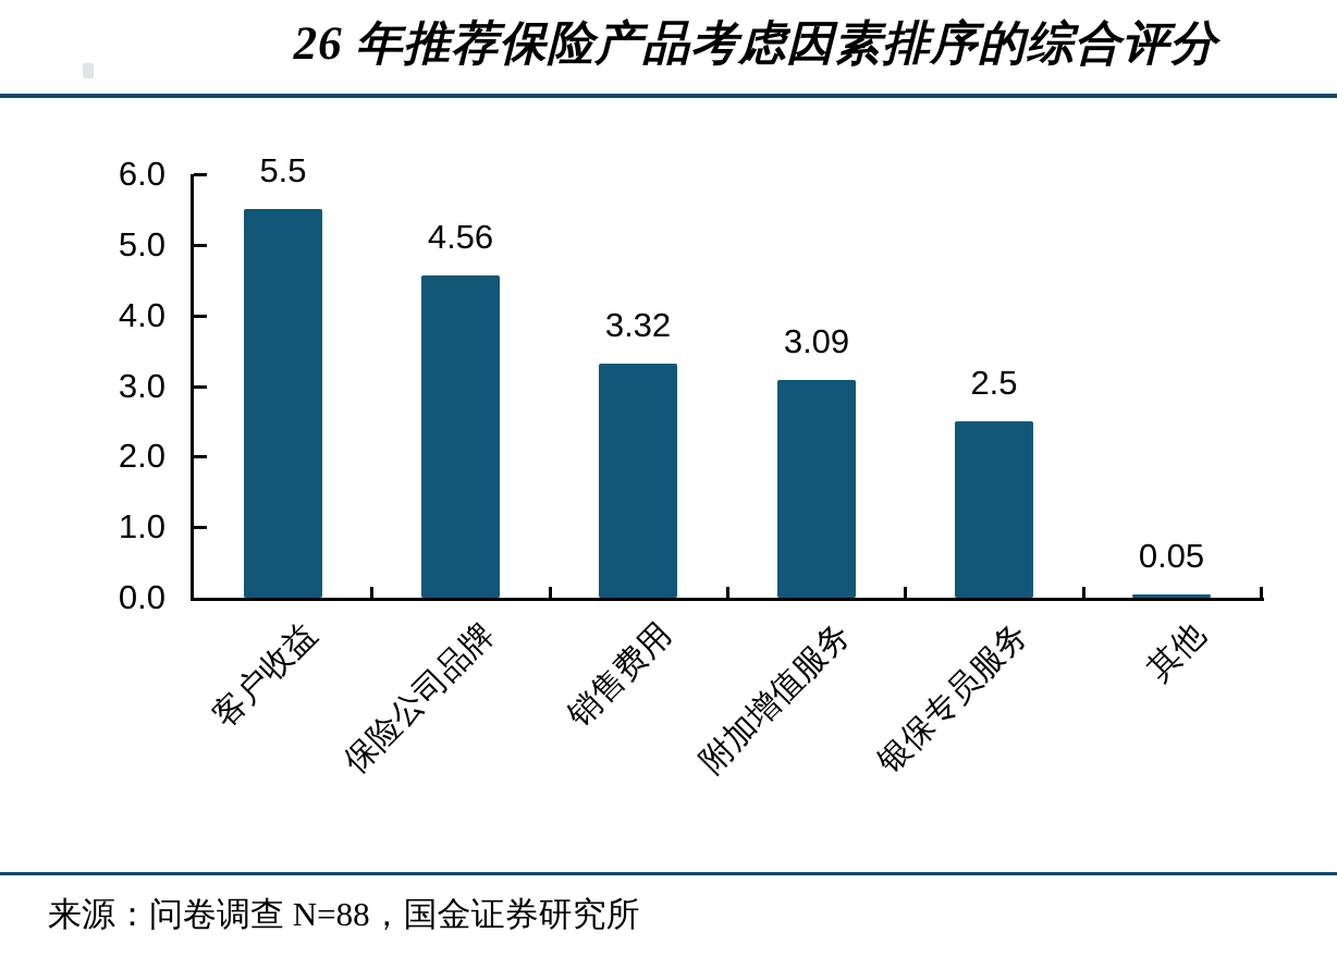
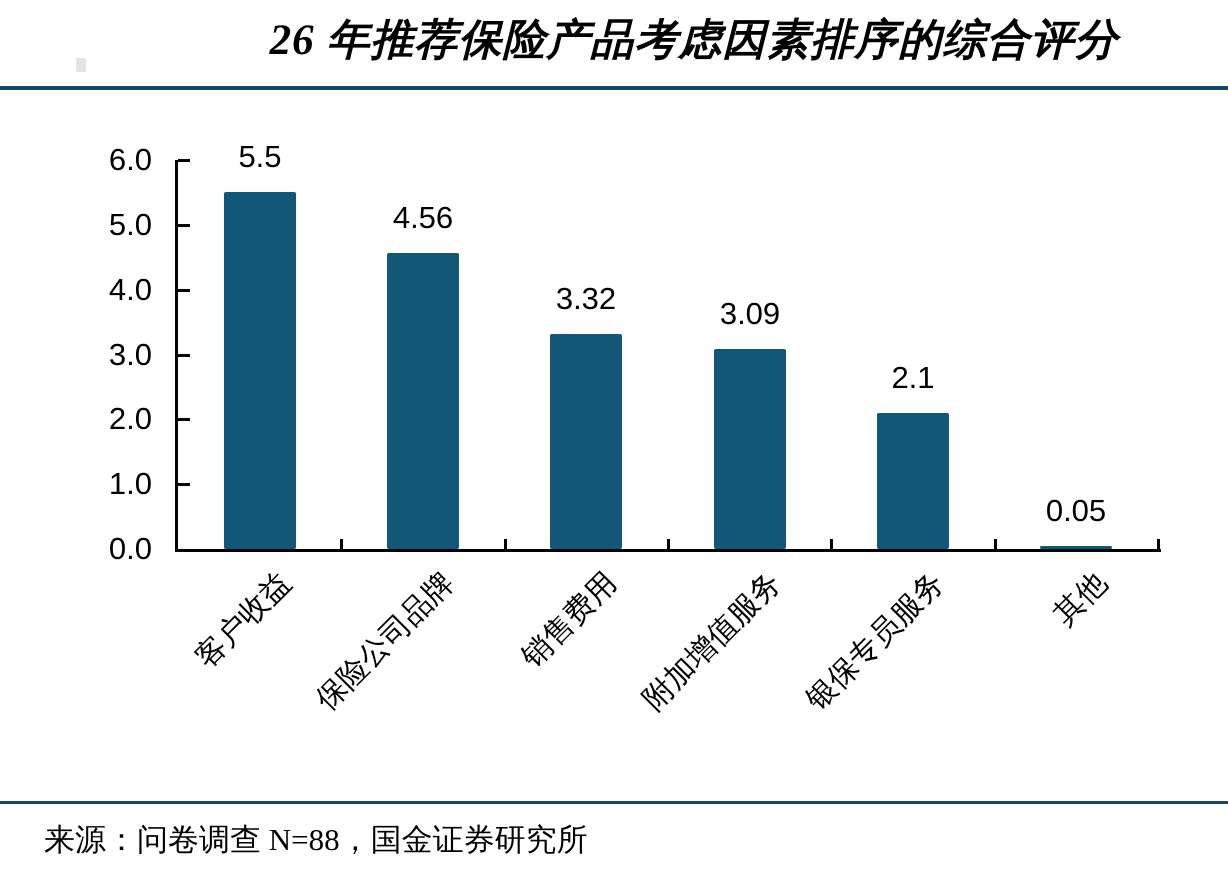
银保专员服务: 2.5 -> 2.1
